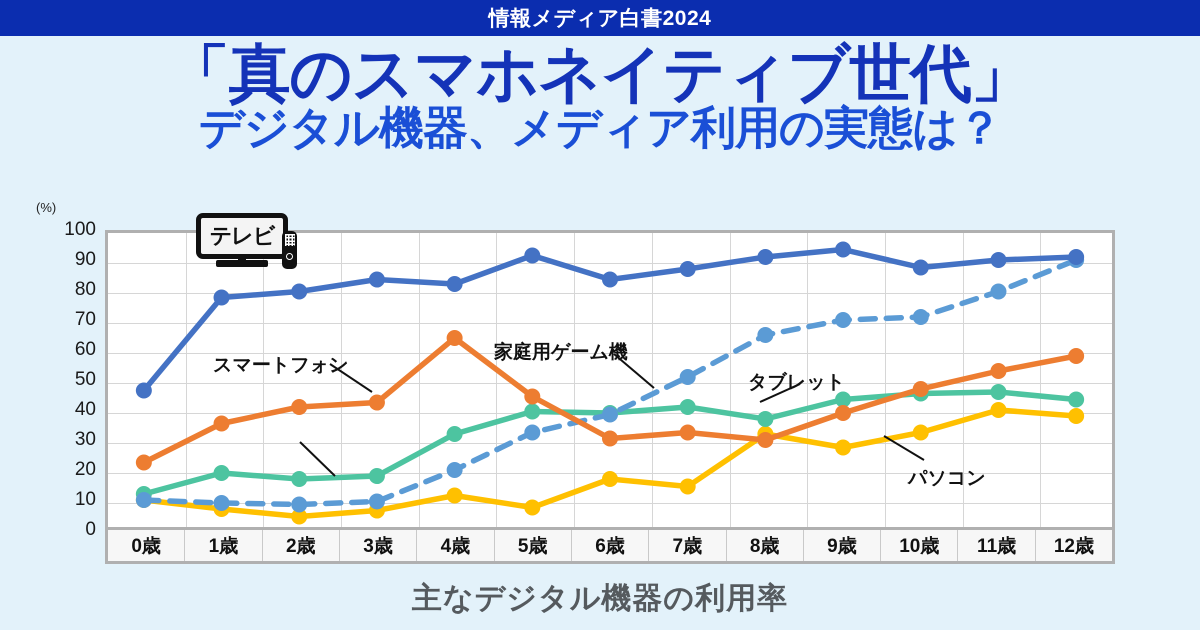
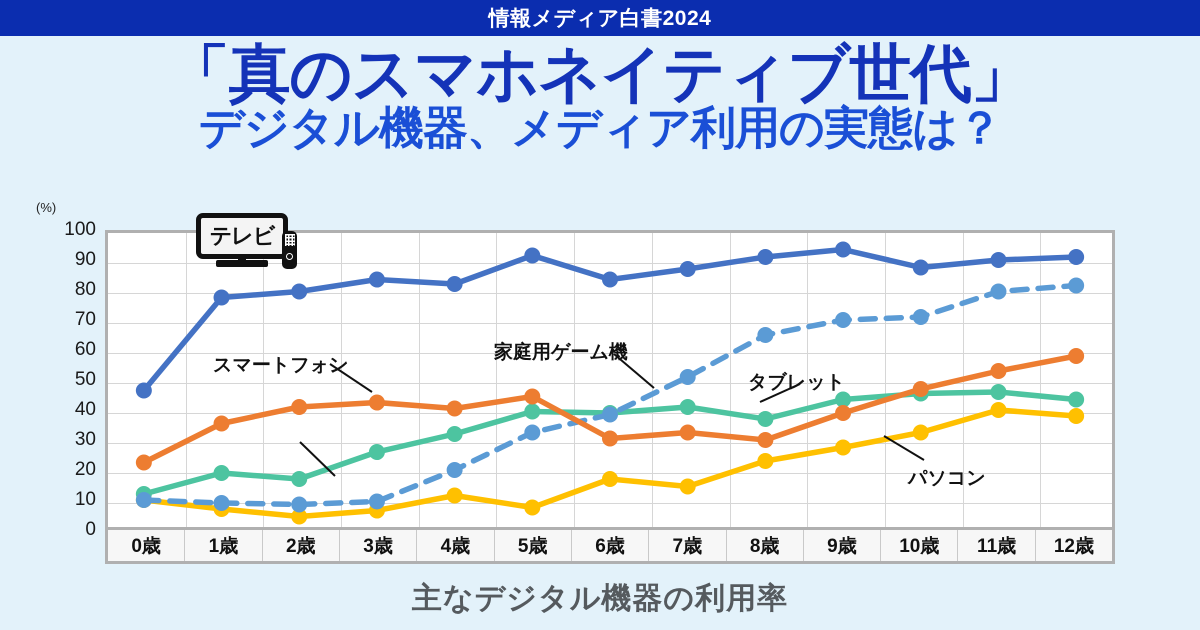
タブレット/3歳: 18 -> 26
スマートフォン/4歳: 64 -> 40
パソコン/8歳: 32 -> 23
家庭用ゲーム機/12歳: 90 -> 82
